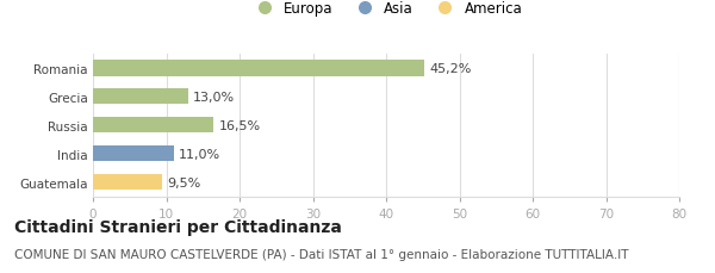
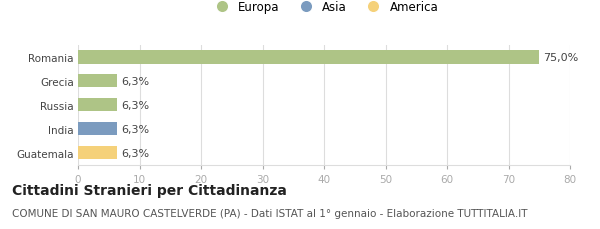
Romania: 45,2% -> 75,0%
Grecia: 13,0% -> 6,3%
Russia: 16,5% -> 6,3%
India: 11,0% -> 6,3%
Guatemala: 9,5% -> 6,3%
